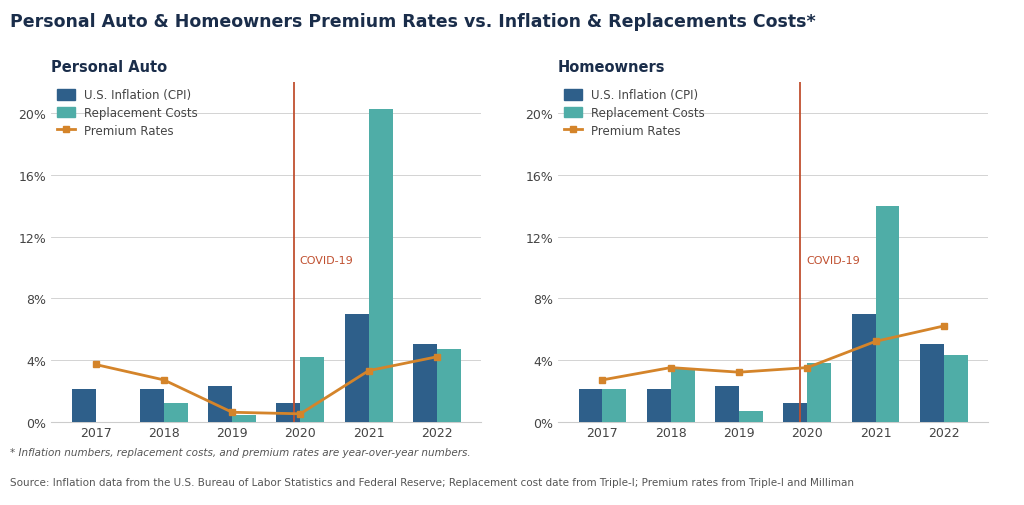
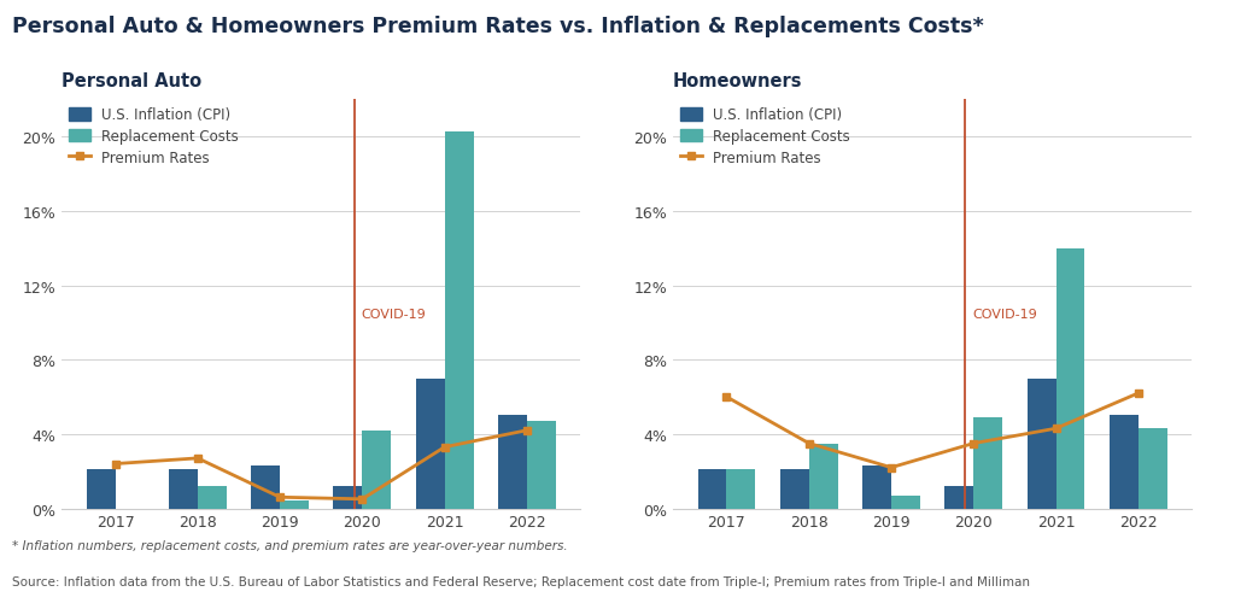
Personal Auto/Premium Rates/2017: 3.7% -> 2.4%
Homeowners/Premium Rates/2017: 2.7% -> 6.0%
Homeowners/Premium Rates/2019: 3.2% -> 2.2%
Homeowners/Replacement Costs/2020: 3.8% -> 4.9%
Homeowners/Premium Rates/2021: 5.2% -> 4.3%
